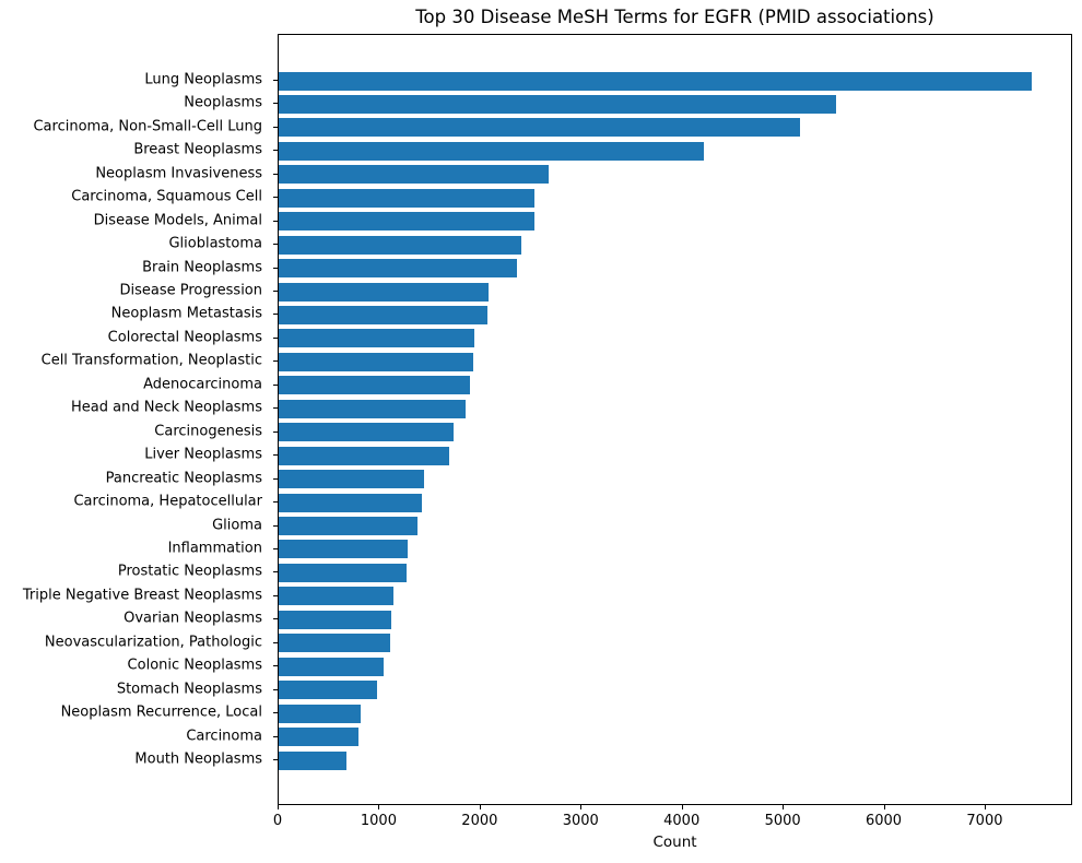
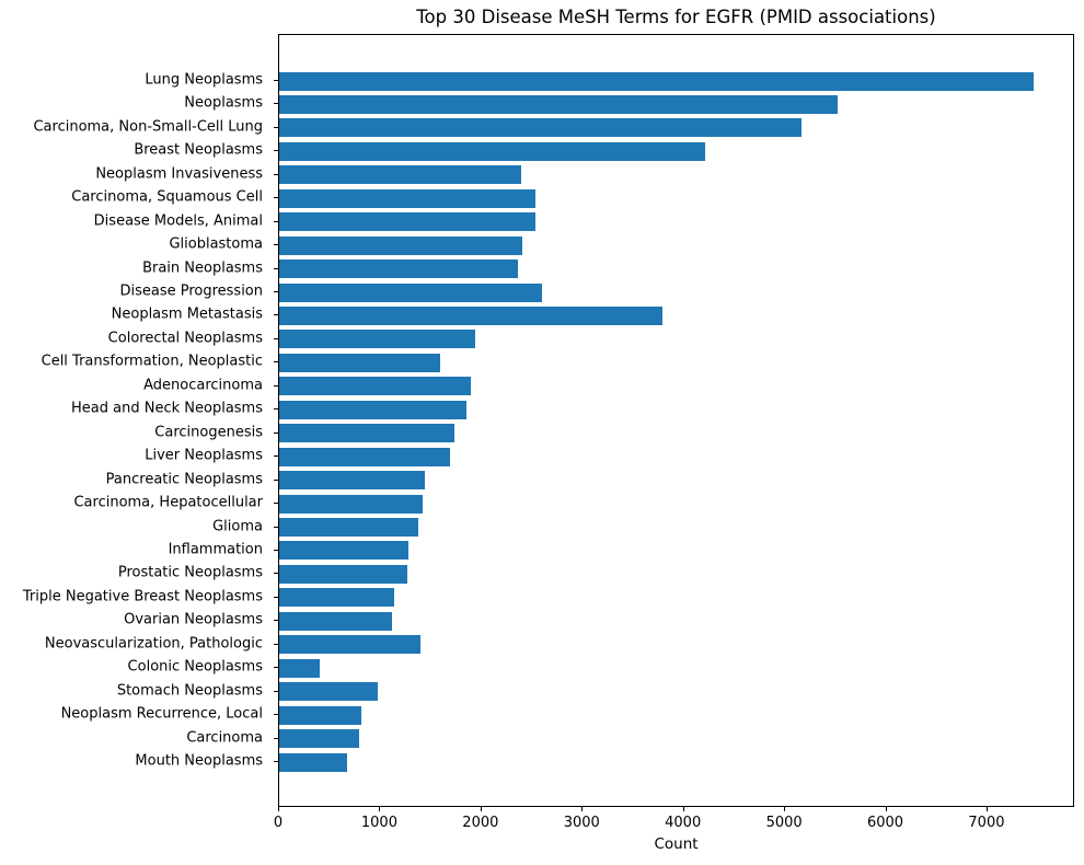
Neoplasm Invasiveness: 2700 -> 2400
Disease Progression: 2100 -> 2600
Neoplasm Metastasis: 2100 -> 3800
Cell Transformation, Neoplastic: 1900 -> 1600
Neovascularization, Pathologic: 1100 -> 1400
Colonic Neoplasms: 1000 -> 400
